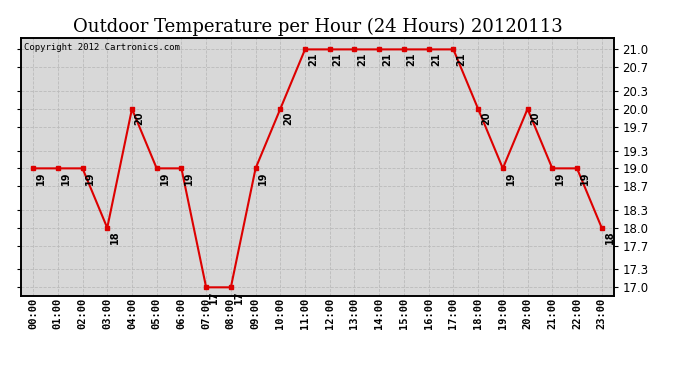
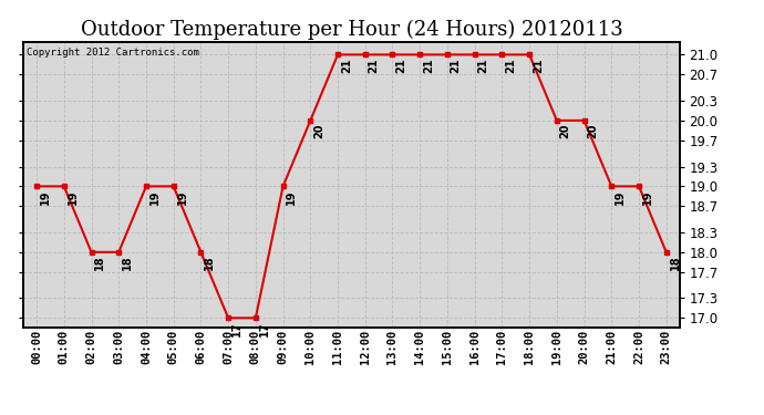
02:00: 19 -> 18
04:00: 20 -> 19
06:00: 19 -> 18
18:00: 20 -> 21
19:00: 19 -> 20
